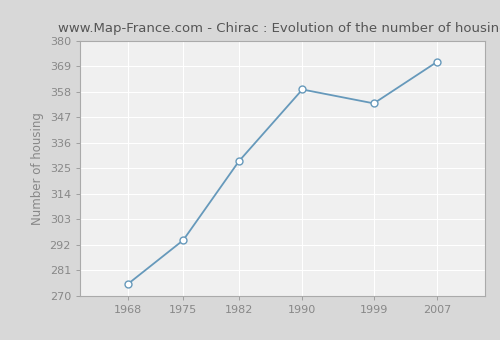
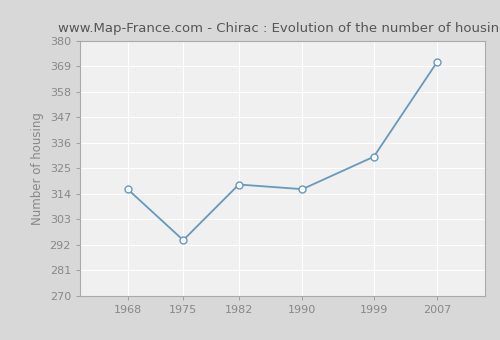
1968: 275 -> 316
1982: 328 -> 318
1990: 359 -> 316
1999: 353 -> 330
